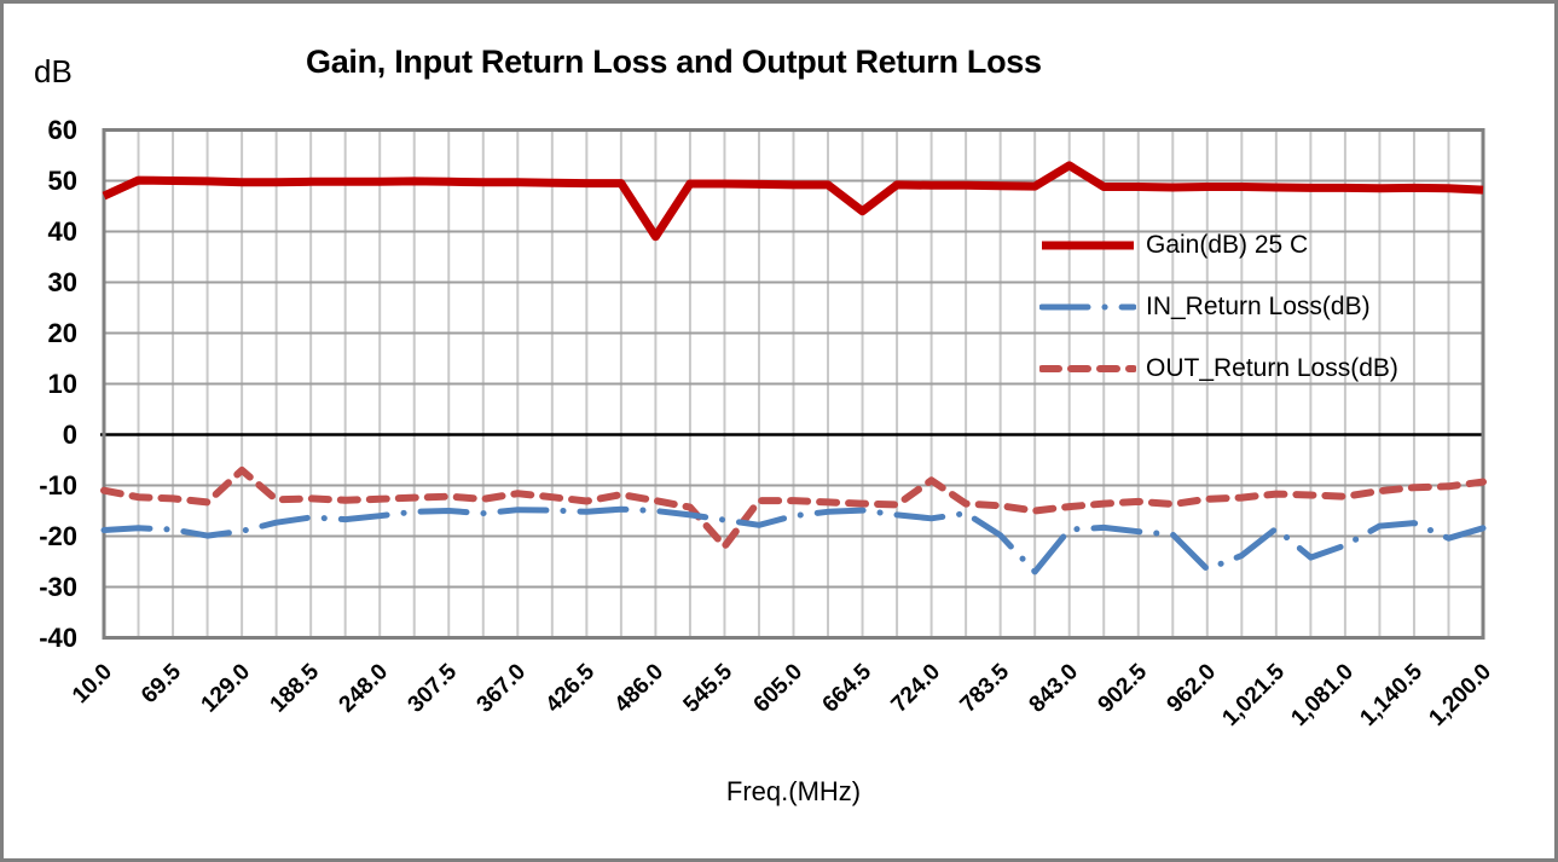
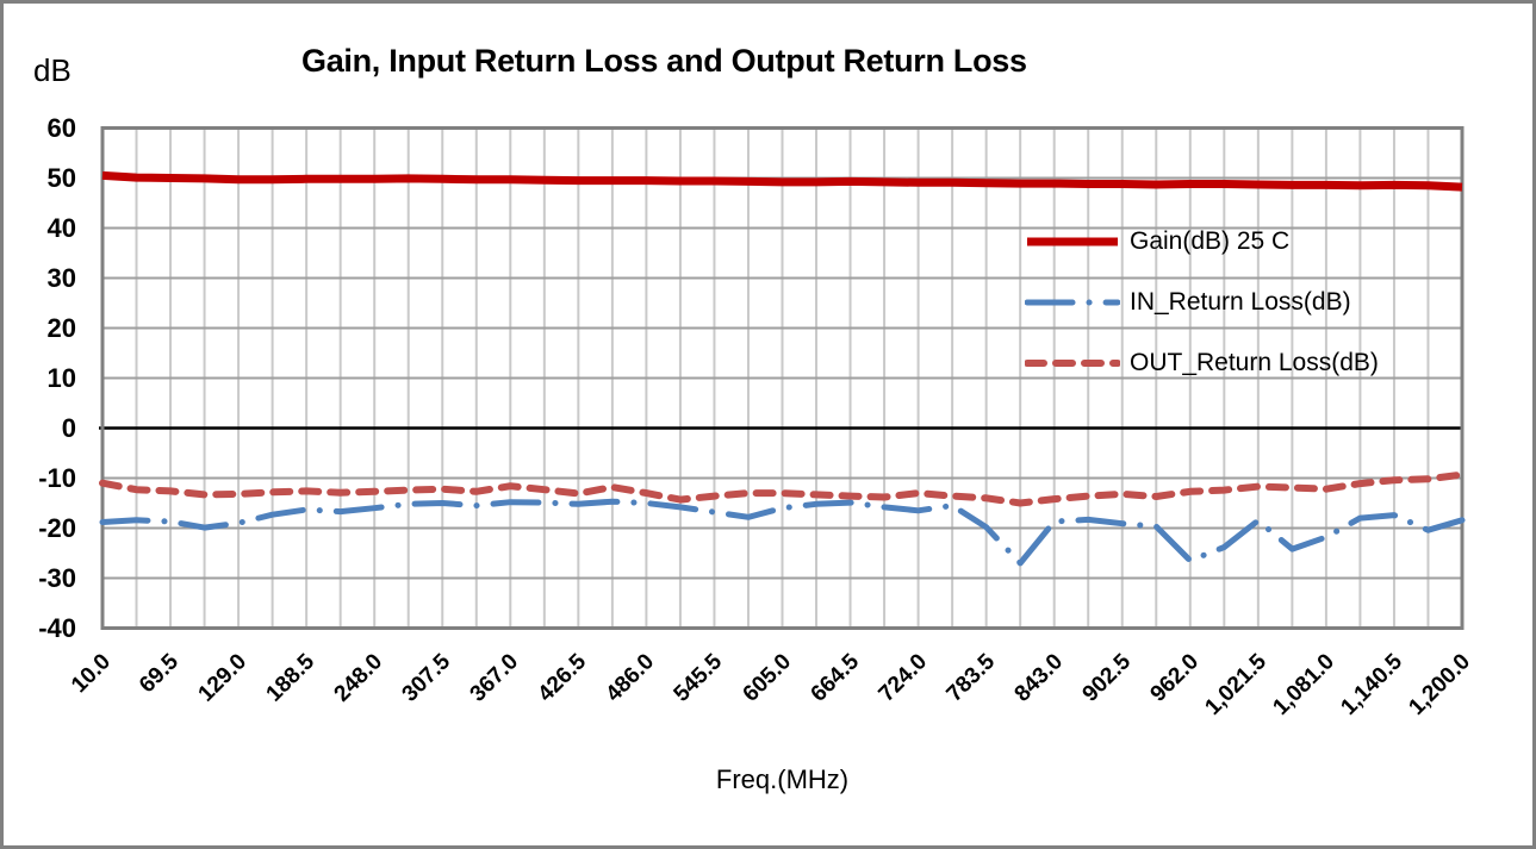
Gain(dB) 25 C/10.0: 47 -> 50
OUT_Return Loss(dB)/129.0: -7 -> -13
Gain(dB) 25 C/486.0: 39 -> 50
OUT_Return Loss(dB)/545.5: -22 -> -14
Gain(dB) 25 C/664.5: 44 -> 49
OUT_Return Loss(dB)/724.0: -9 -> -13
Gain(dB) 25 C/843.0: 53 -> 49
